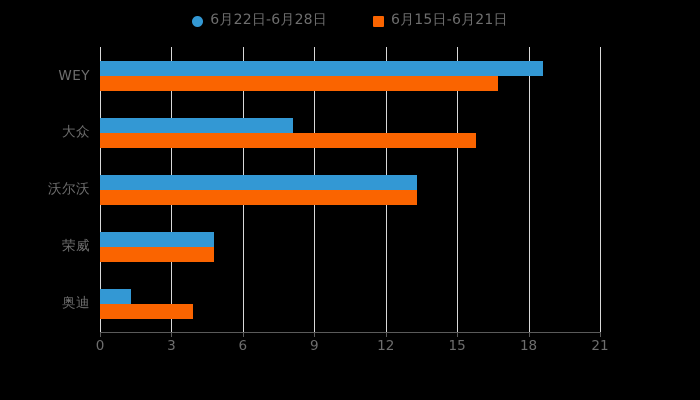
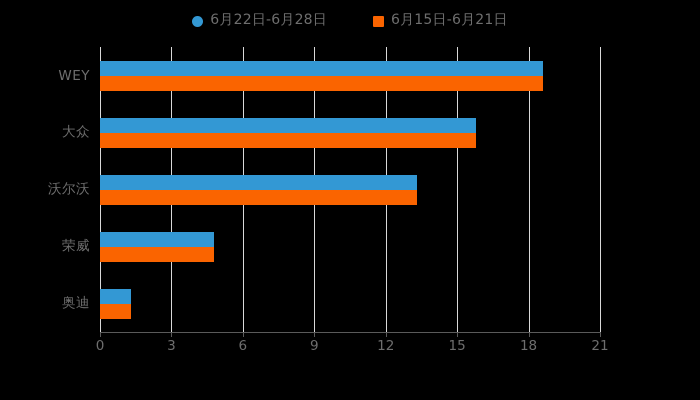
6月15日-6月21日/WEY: 16.7 -> 18.6
6月22日-6月28日/大众: 8.1 -> 15.8
6月15日-6月21日/奥迪: 3.9 -> 1.3
